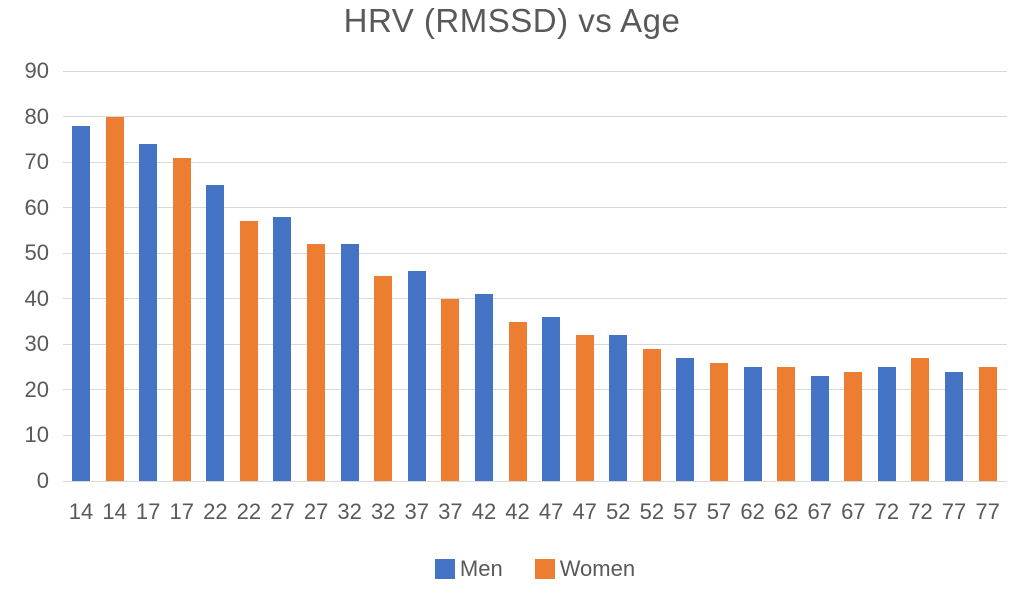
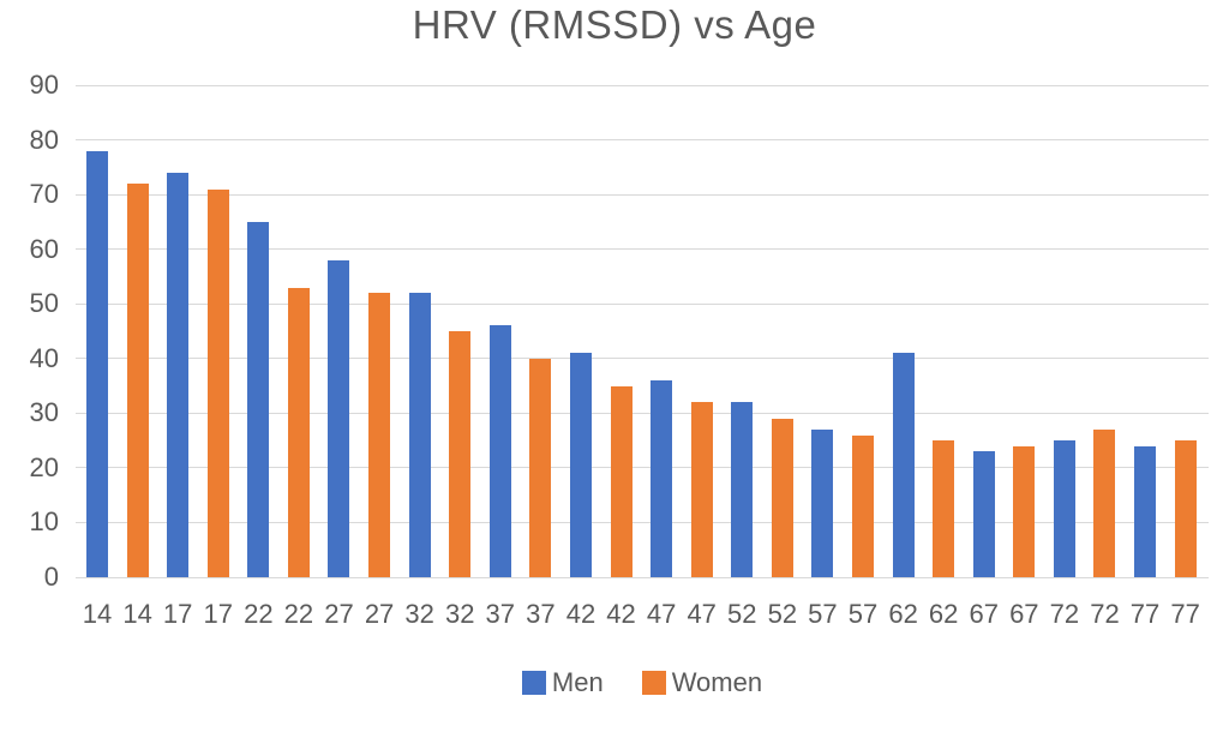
Women/14: 80 -> 72
Women/22: 57 -> 53
Men/62: 25 -> 41
